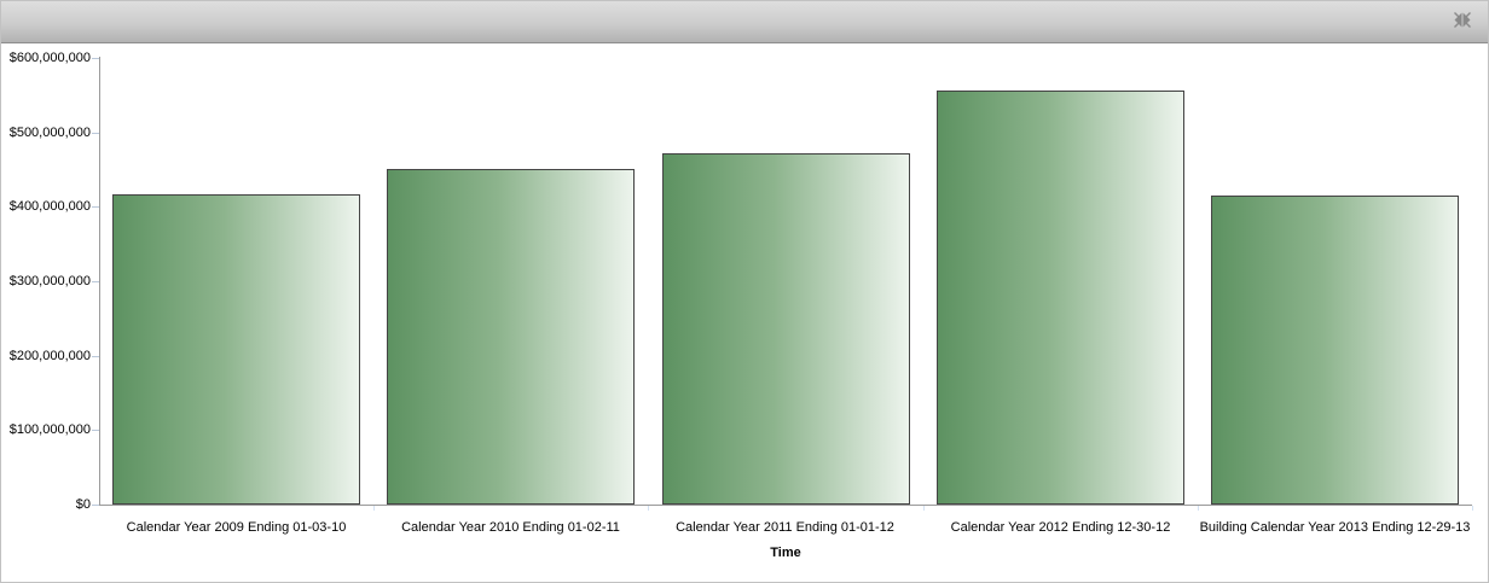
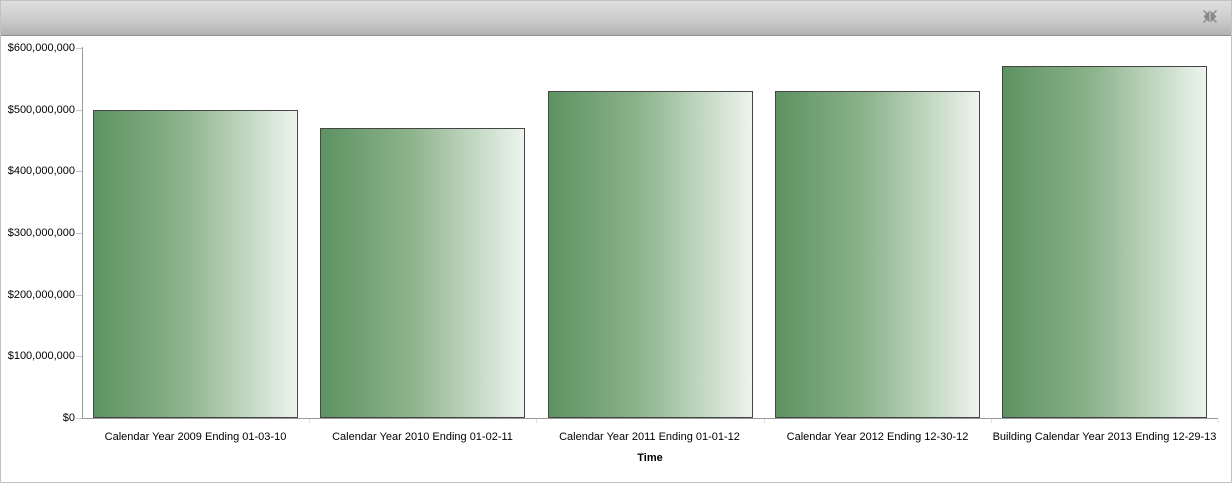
Calendar Year 2009 Ending 01-03-10: $420000000 -> $500000000
Calendar Year 2010 Ending 01-02-11: $450000000 -> $470000000
Calendar Year 2011 Ending 01-01-12: $470000000 -> $530000000
Calendar Year 2012 Ending 12-30-12: $560000000 -> $530000000
Building Calendar Year 2013 Ending 12-29-13: $420000000 -> $570000000
